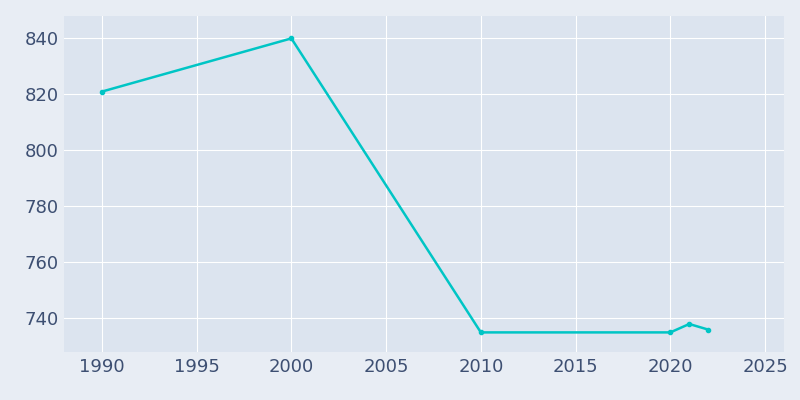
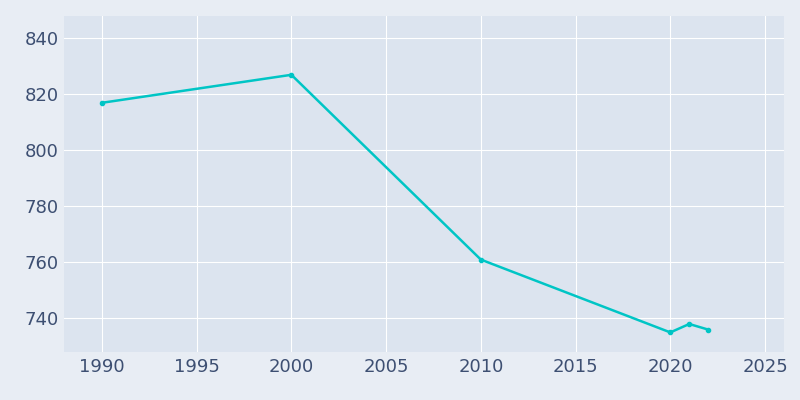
1990: 821 -> 817
2000: 840 -> 827
2010: 735 -> 761
